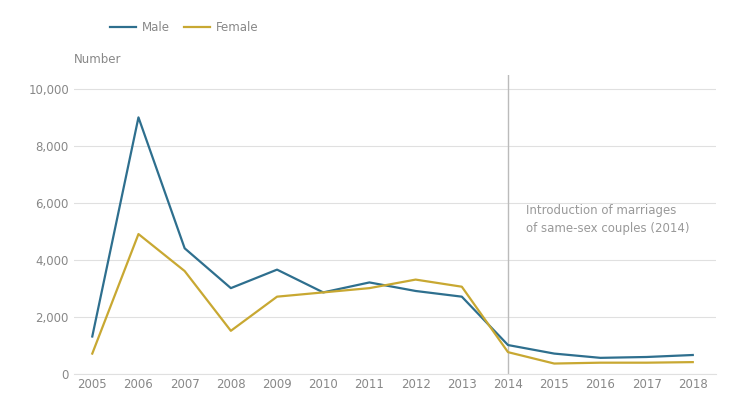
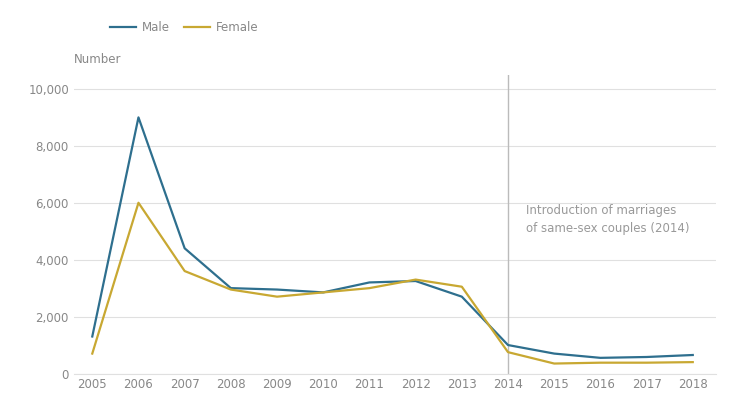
Female/2006: 4,900 -> 6,000
Female/2008: 1,500 -> 2,950
Male/2009: 3,650 -> 2,950
Male/2012: 2,900 -> 3,250
